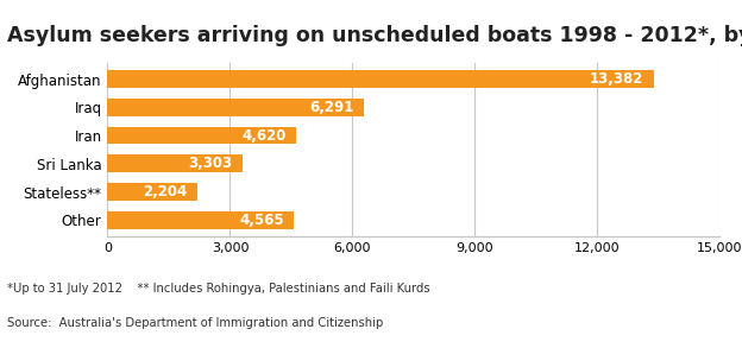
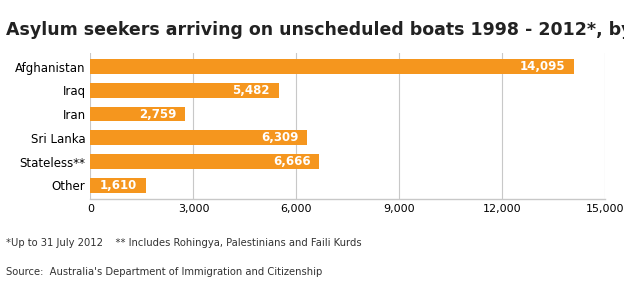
Afghanistan: 13,382 -> 14,095
Iraq: 6,291 -> 5,482
Iran: 4,620 -> 2,759
Sri Lanka: 3,303 -> 6,309
Stateless**: 2,204 -> 6,666
Other: 4,565 -> 1,610
